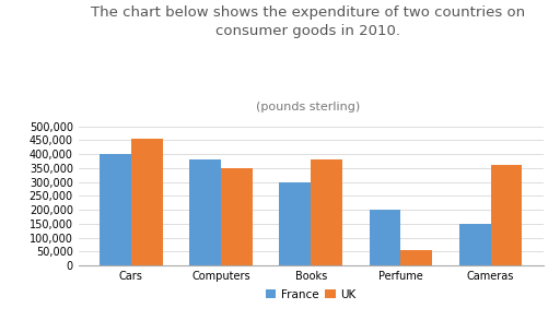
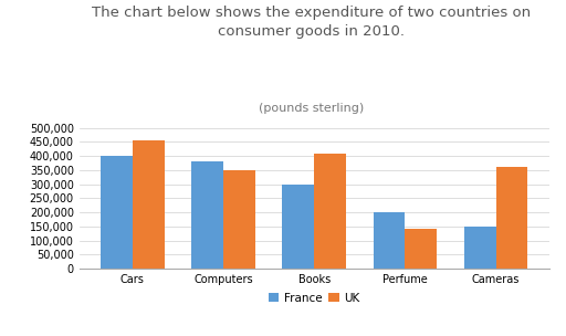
UK/Books: 380,000 -> 408,000
UK/Perfume: 55,000 -> 140,000
